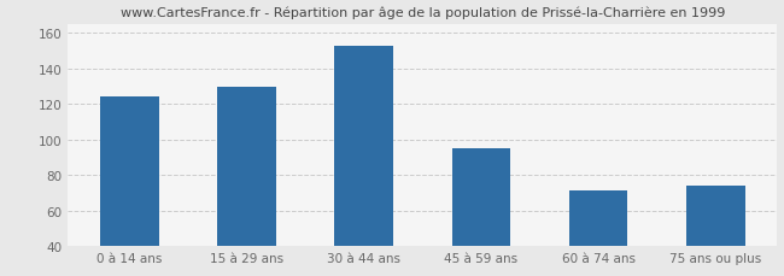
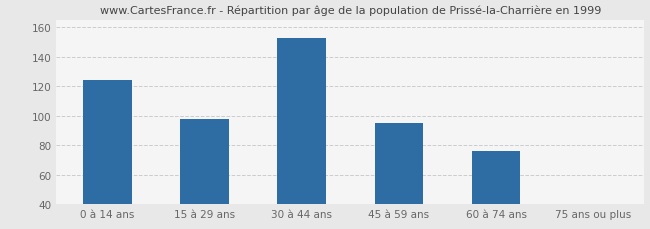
15 à 29 ans: 130 -> 98
60 à 74 ans: 71 -> 76
75 ans ou plus: 74 -> 40
